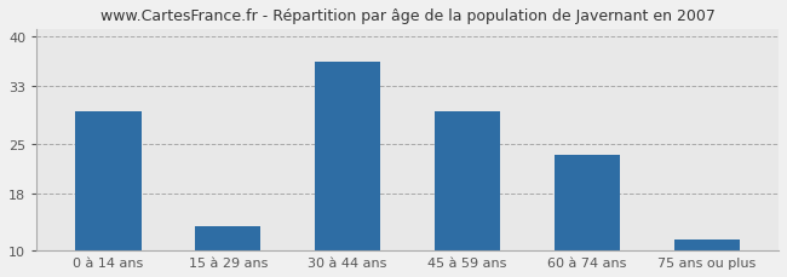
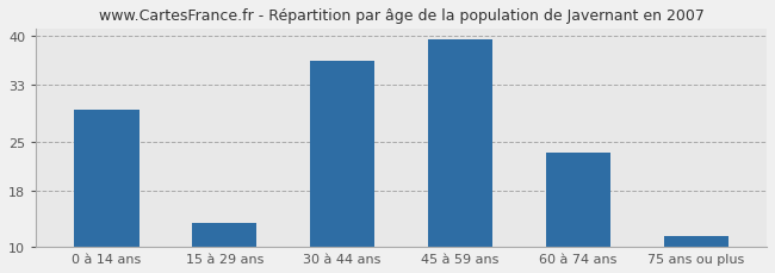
45 à 59 ans: 29.6 -> 39.5
